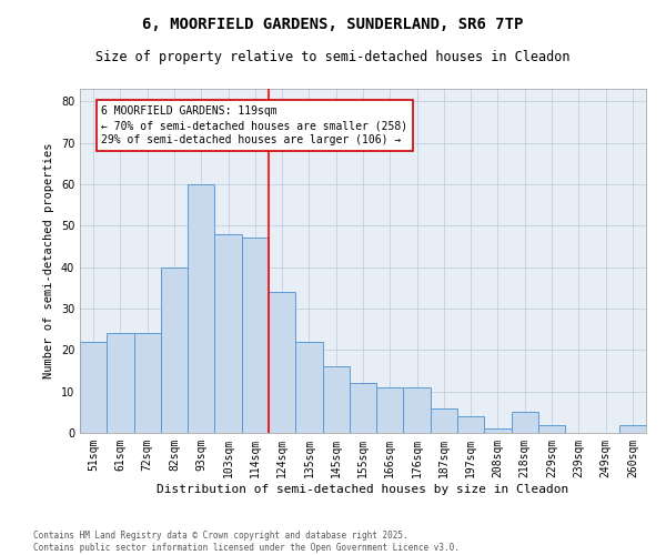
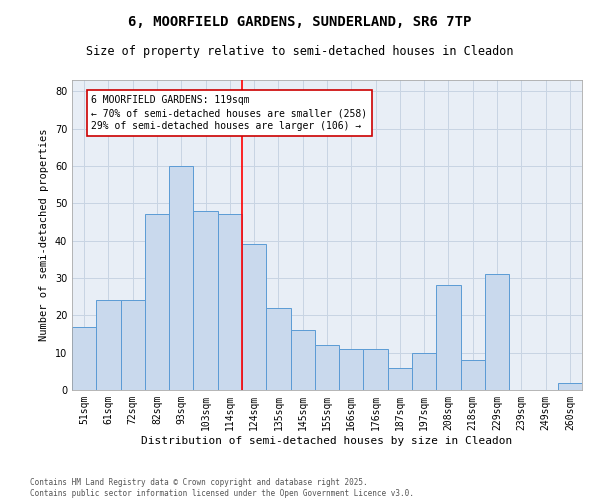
51sqm: 22 -> 17
82sqm: 40 -> 47
124sqm: 34 -> 39
197sqm: 4 -> 10
208sqm: 1 -> 28
218sqm: 5 -> 8
229sqm: 2 -> 31
